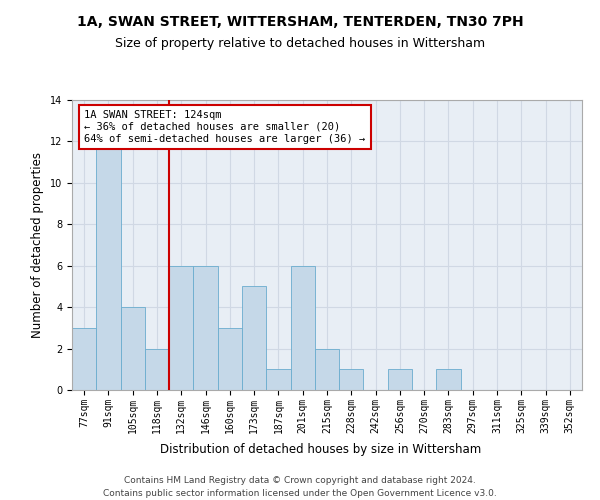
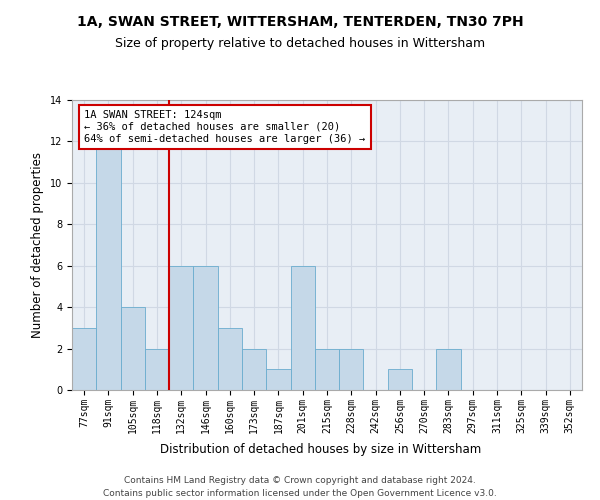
173sqm: 5 -> 2
228sqm: 1 -> 2
283sqm: 1 -> 2
